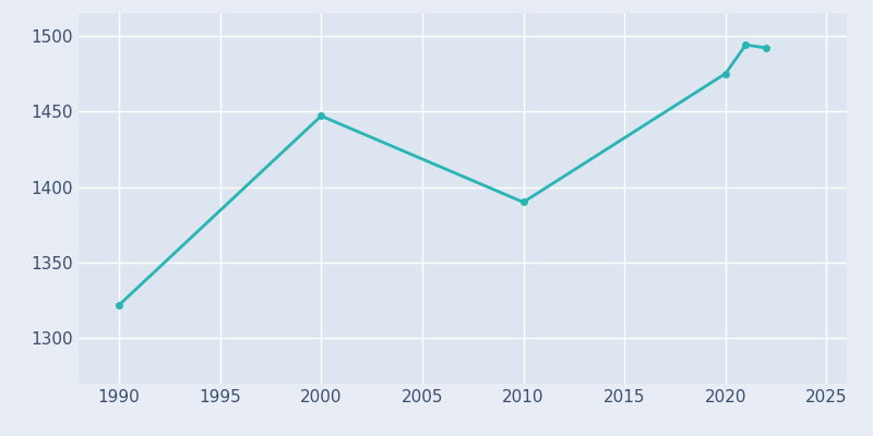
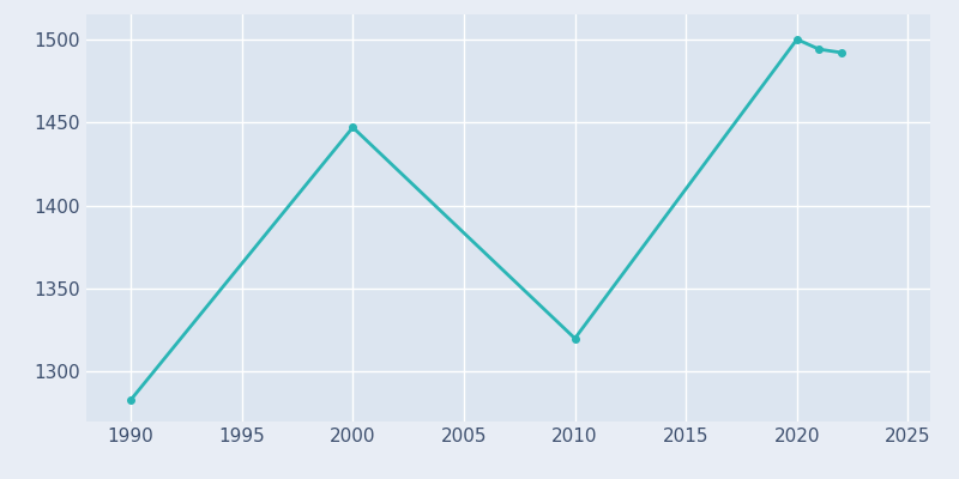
1990: 1322 -> 1283
2010: 1390 -> 1320
2020: 1475 -> 1500
